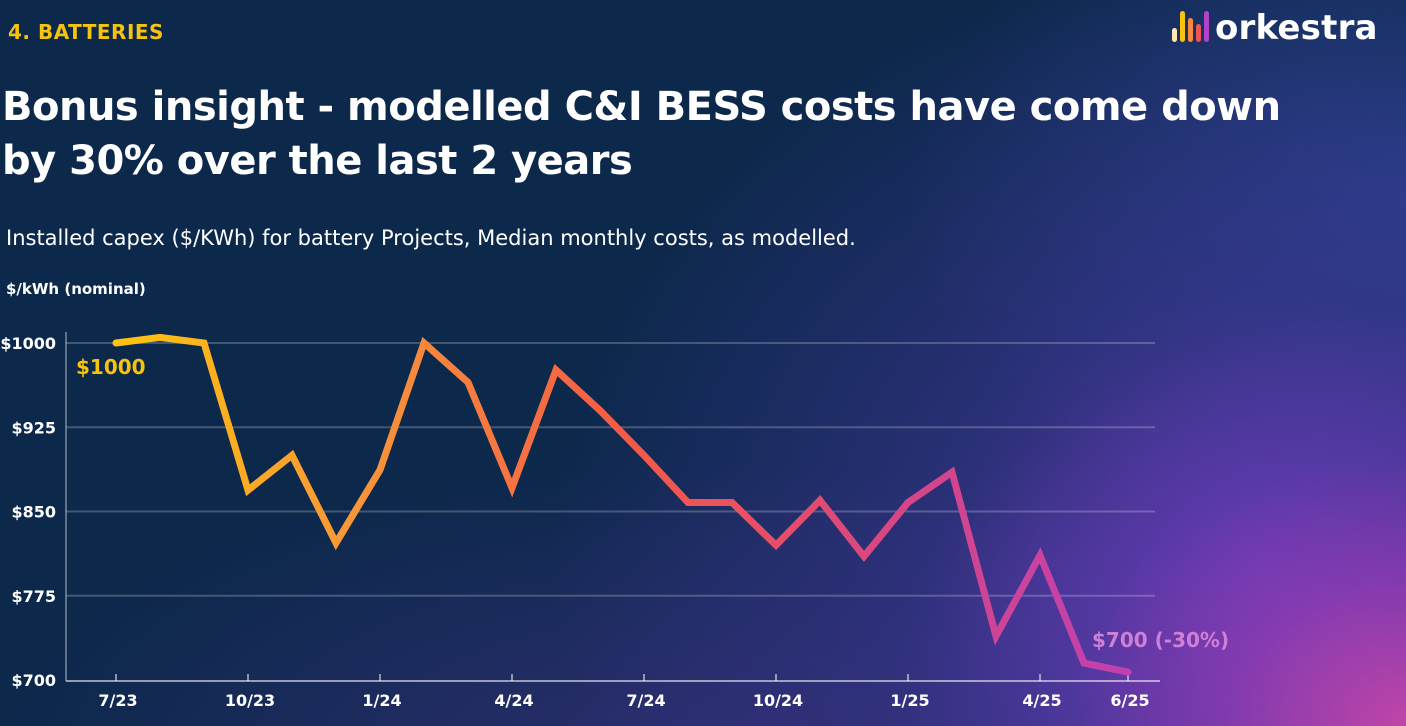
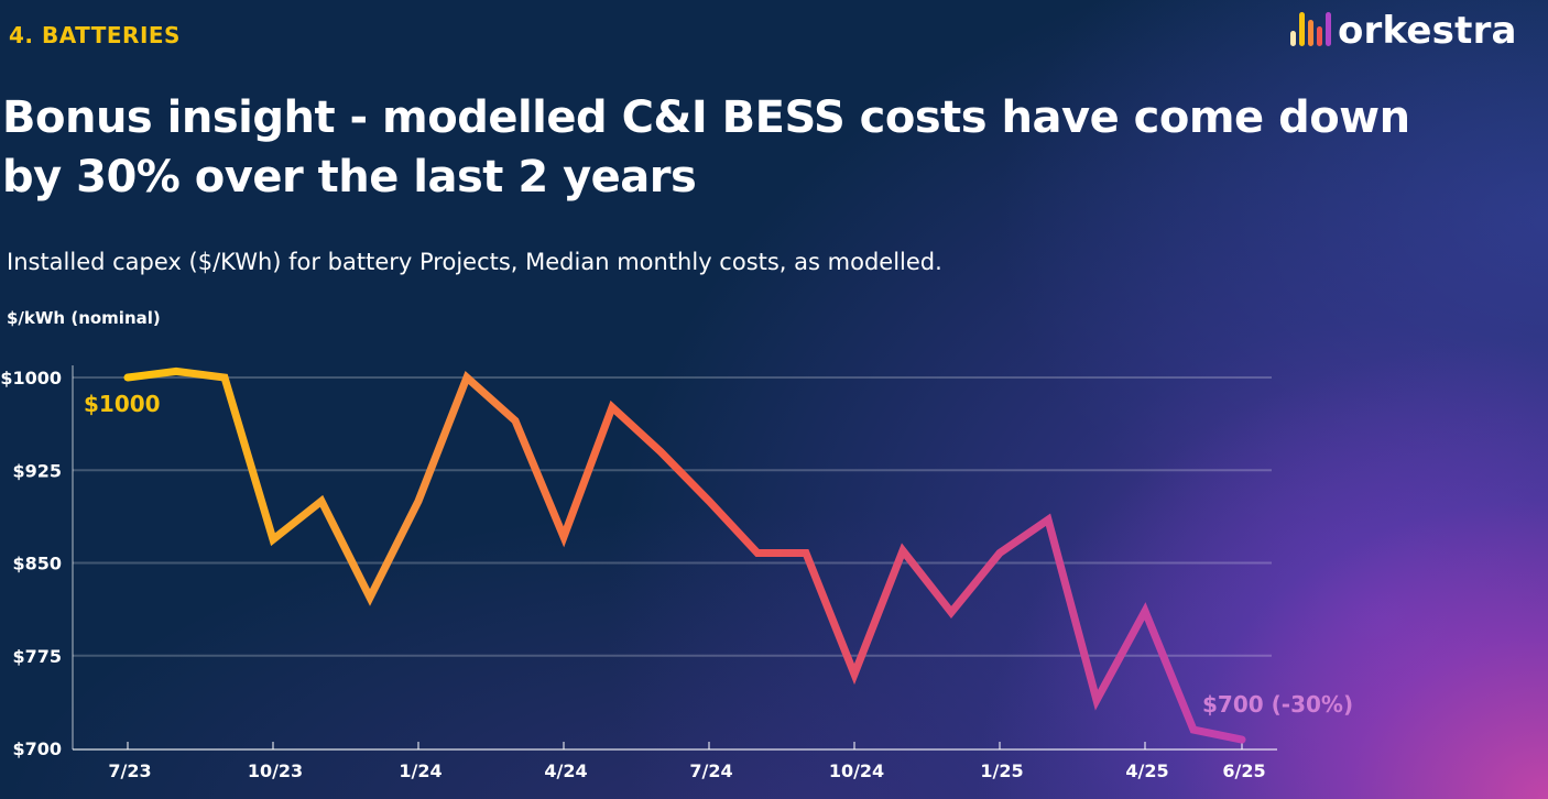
1/24: $887 -> $900
10/24: $820 -> $760
